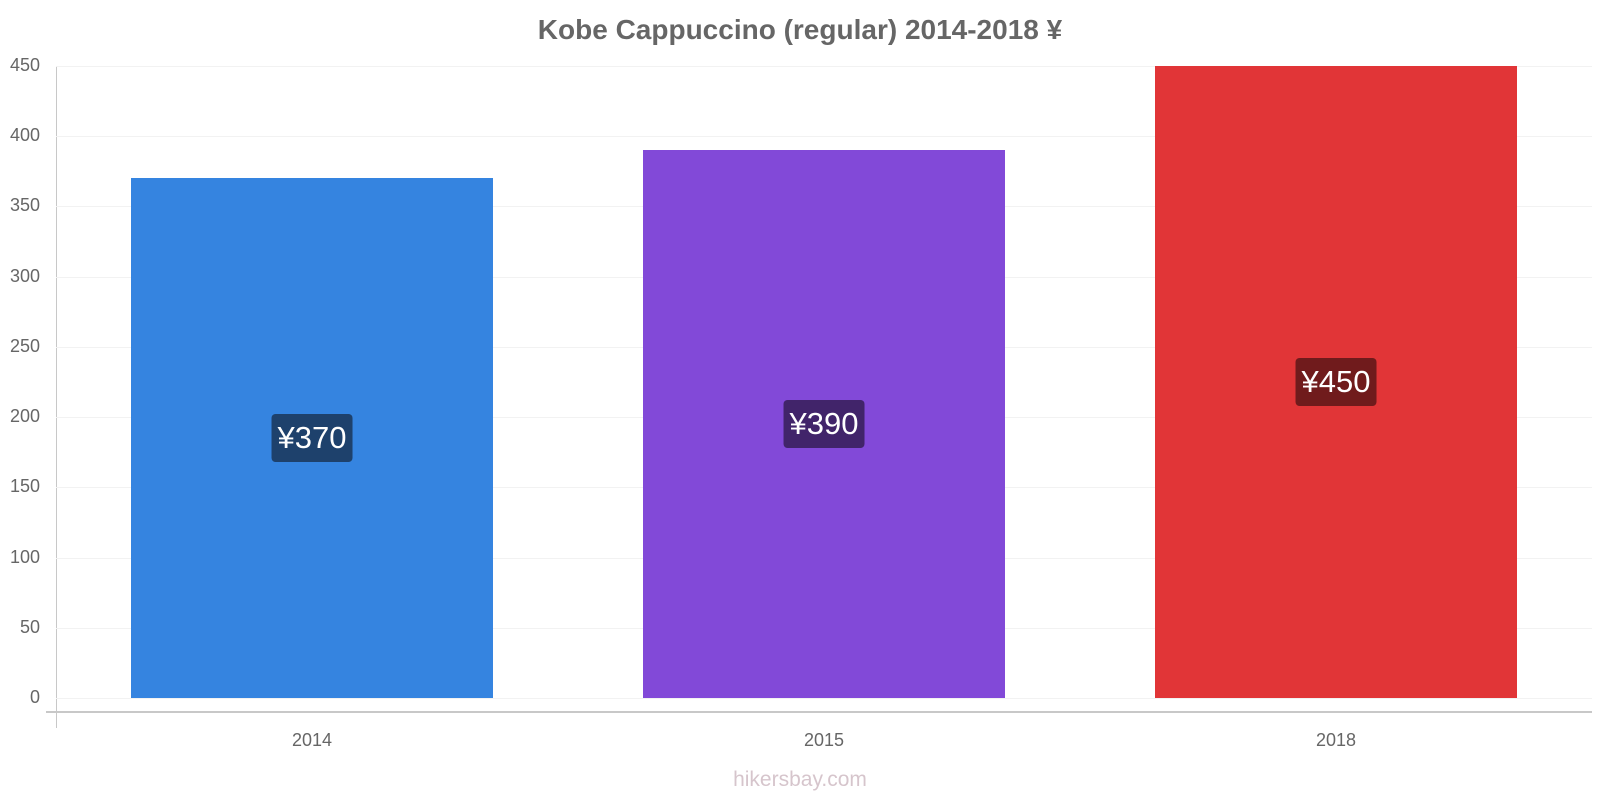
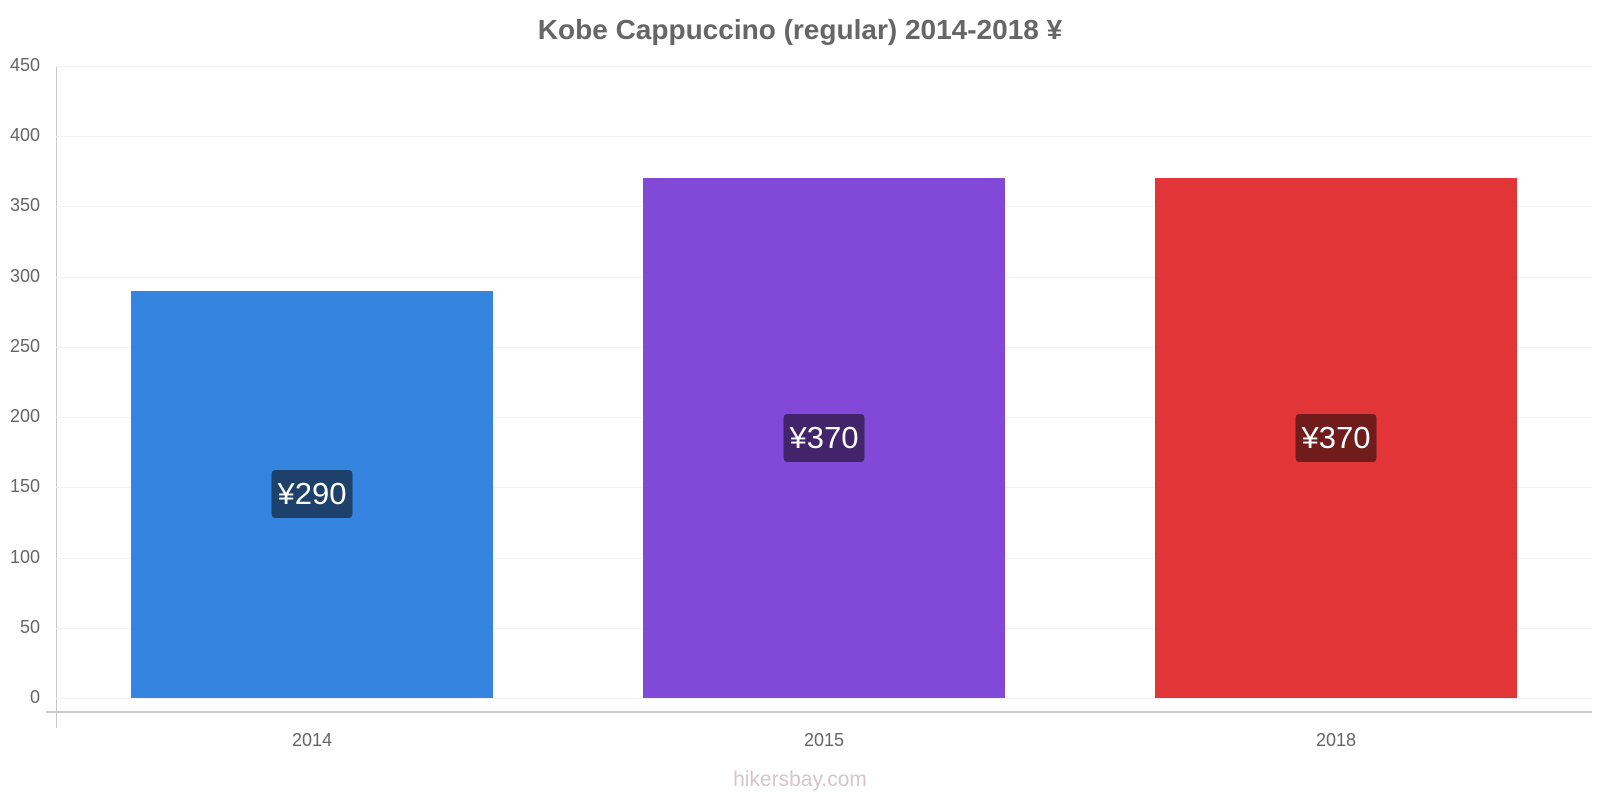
2014: ¥370 -> ¥290
2015: ¥390 -> ¥370
2018: ¥450 -> ¥370
